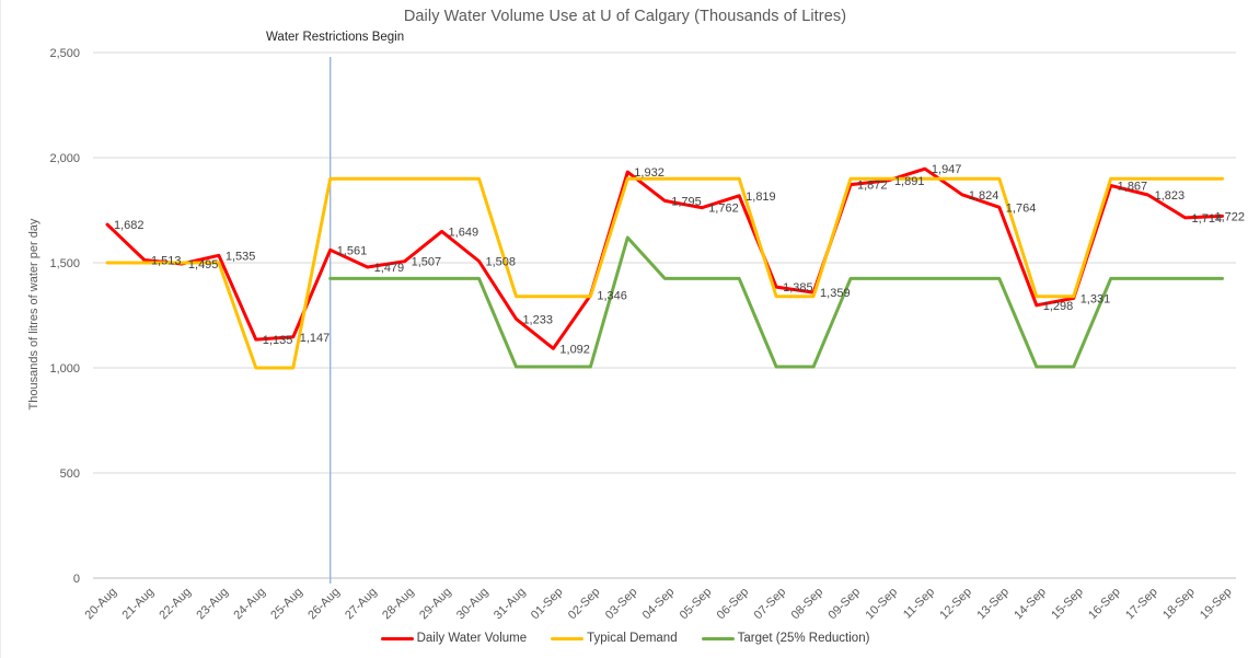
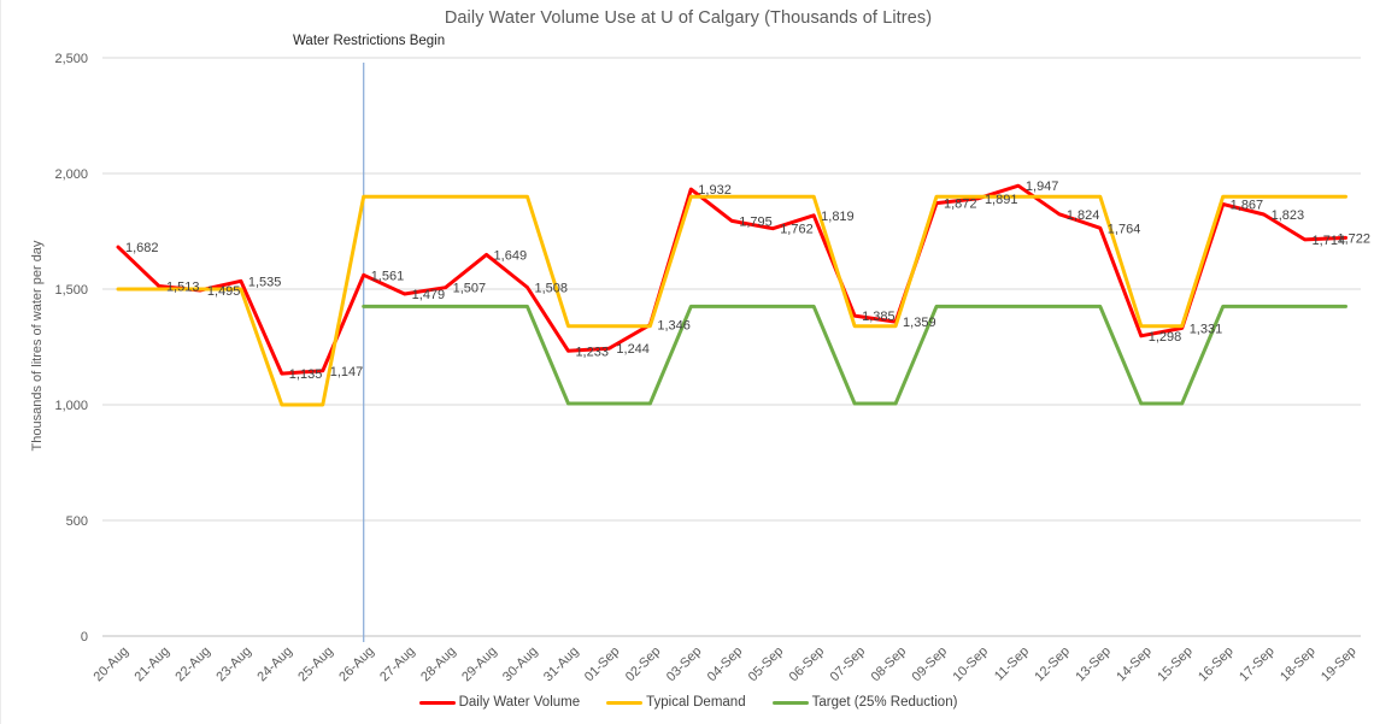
Daily Water Volume/01-Sep: 1,092 -> 1,244
Target (25% Reduction)/03-Sep: 1620 -> 1420
